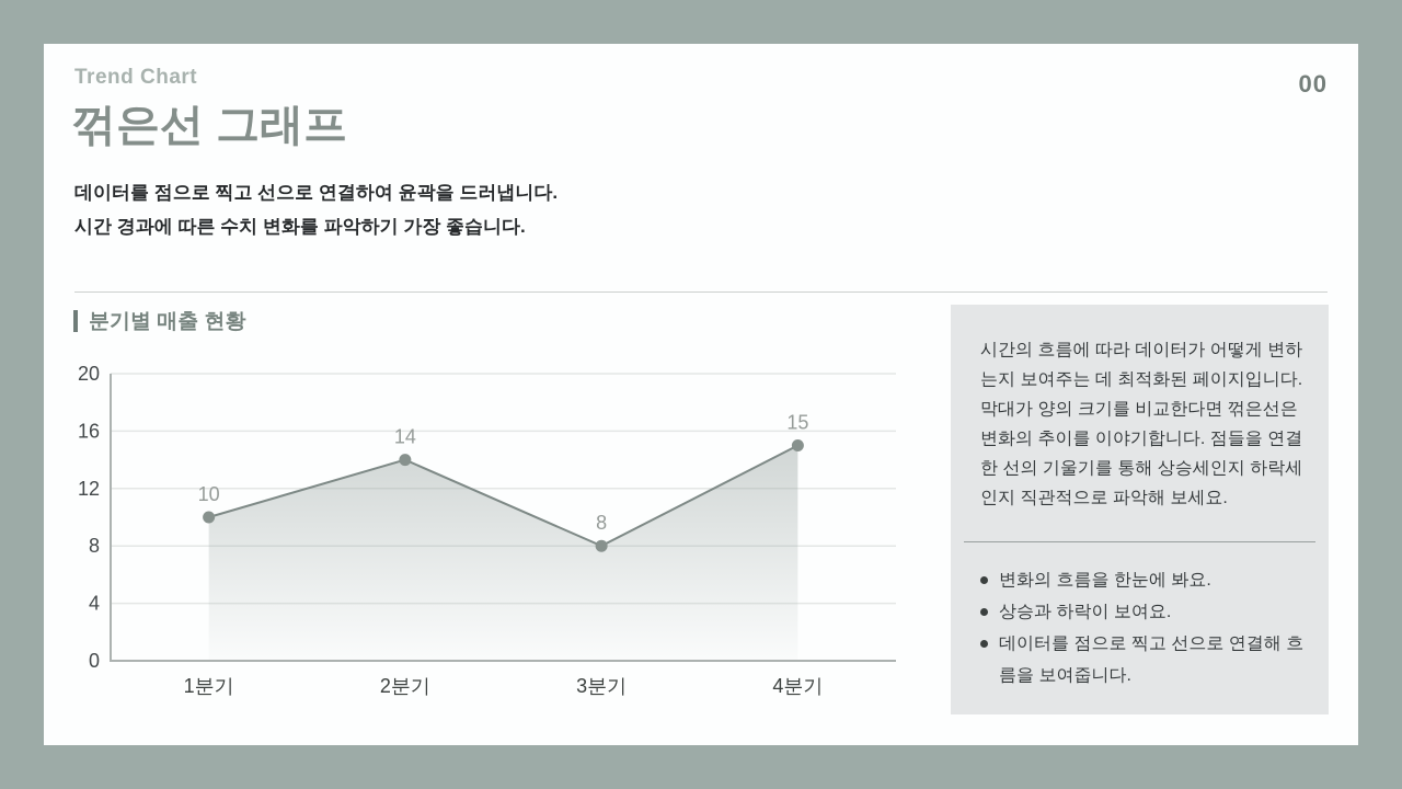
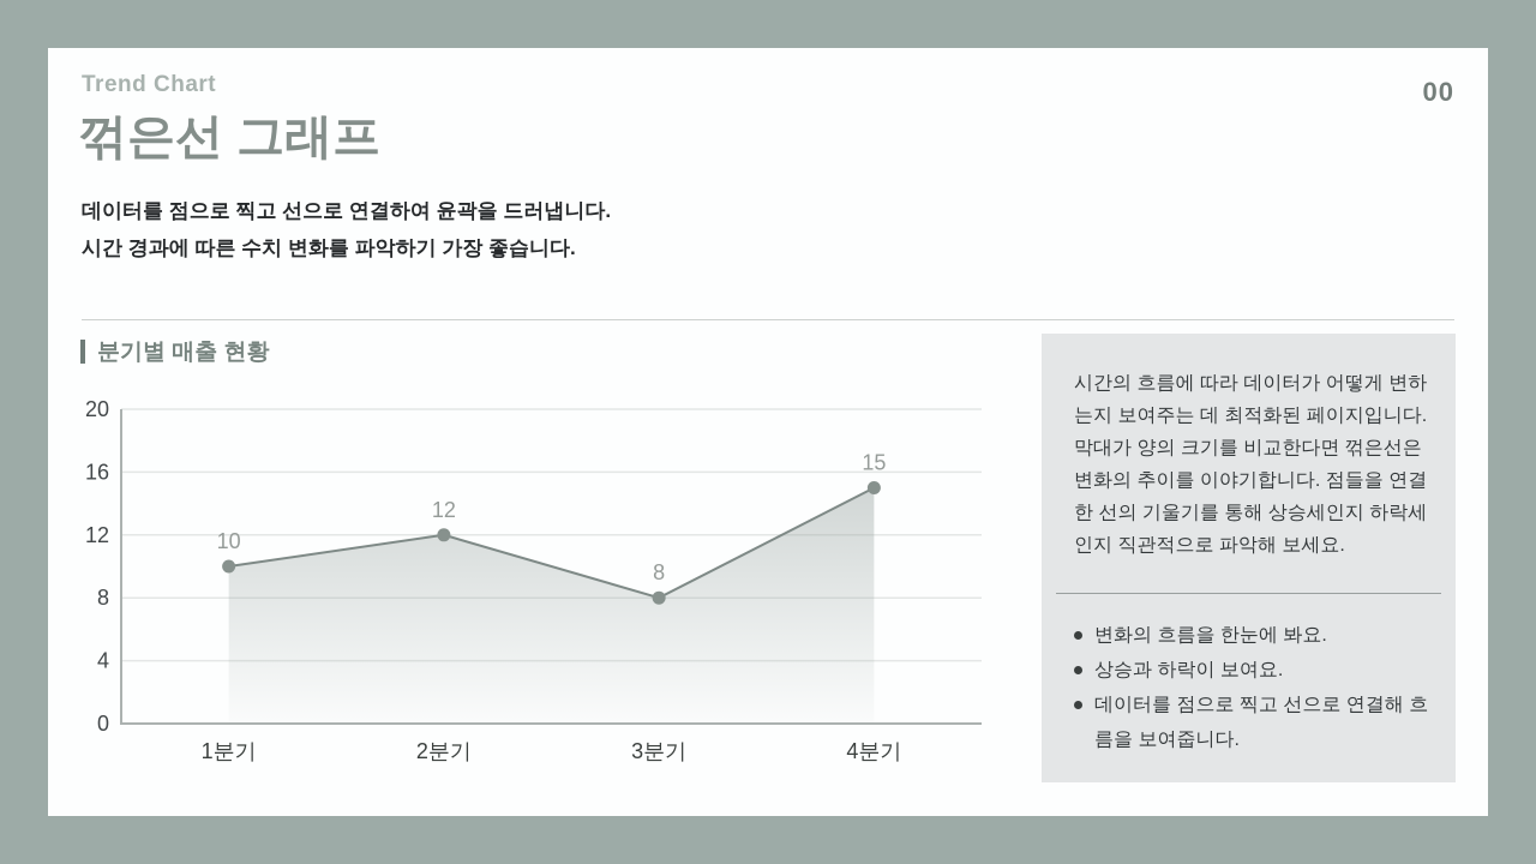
2분기: 14 -> 12
